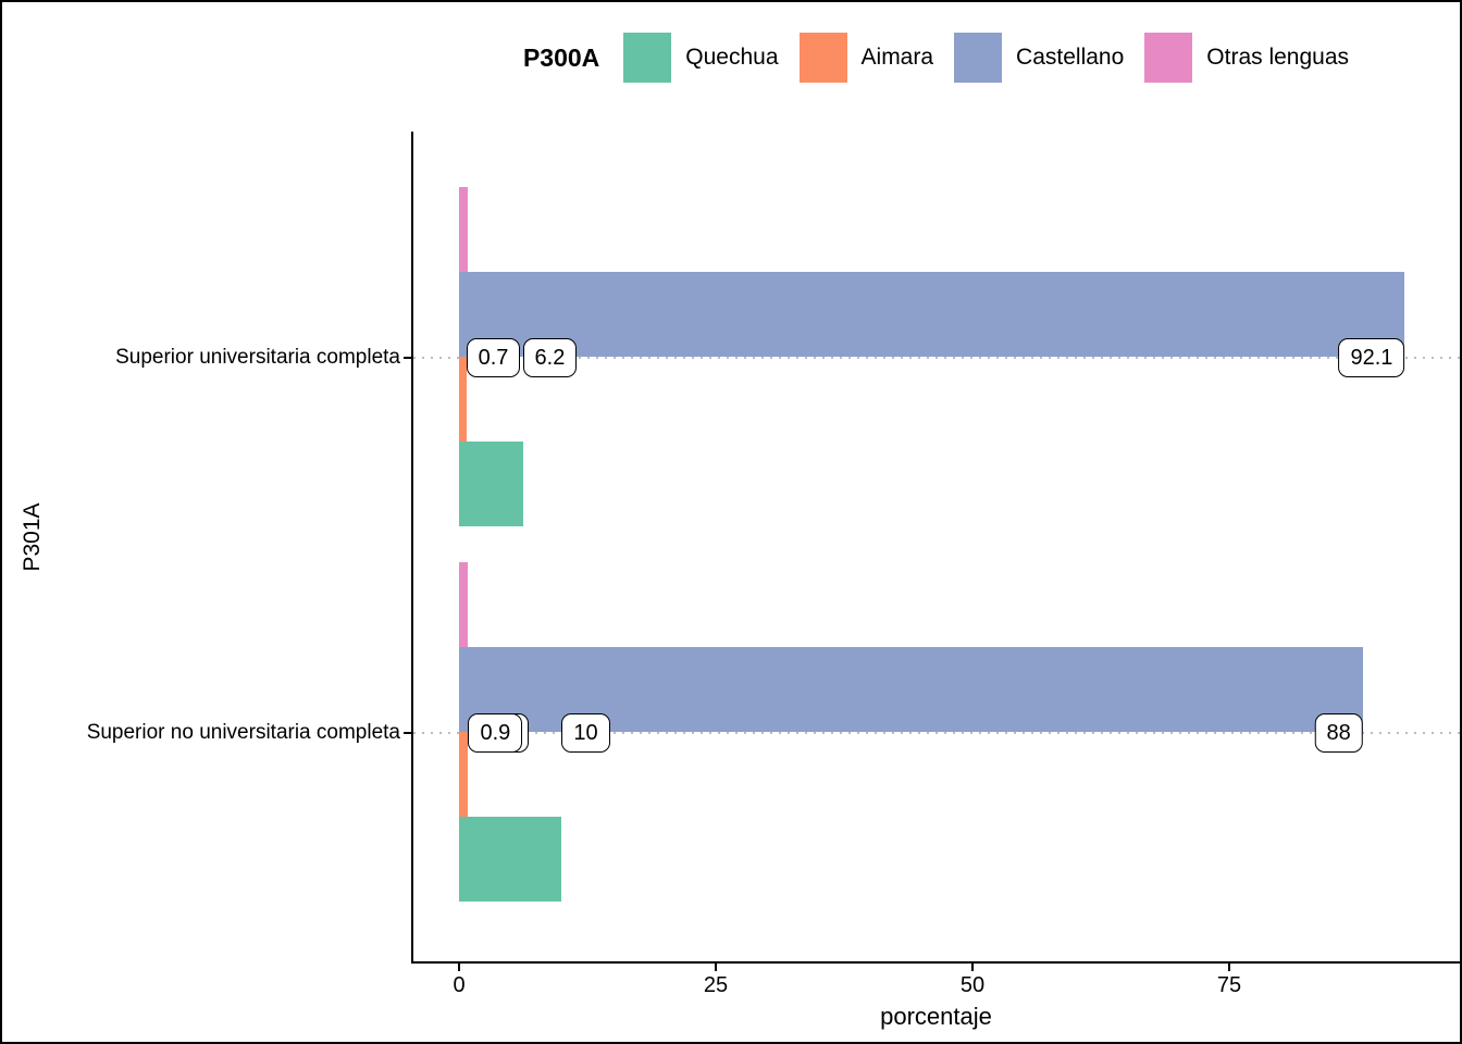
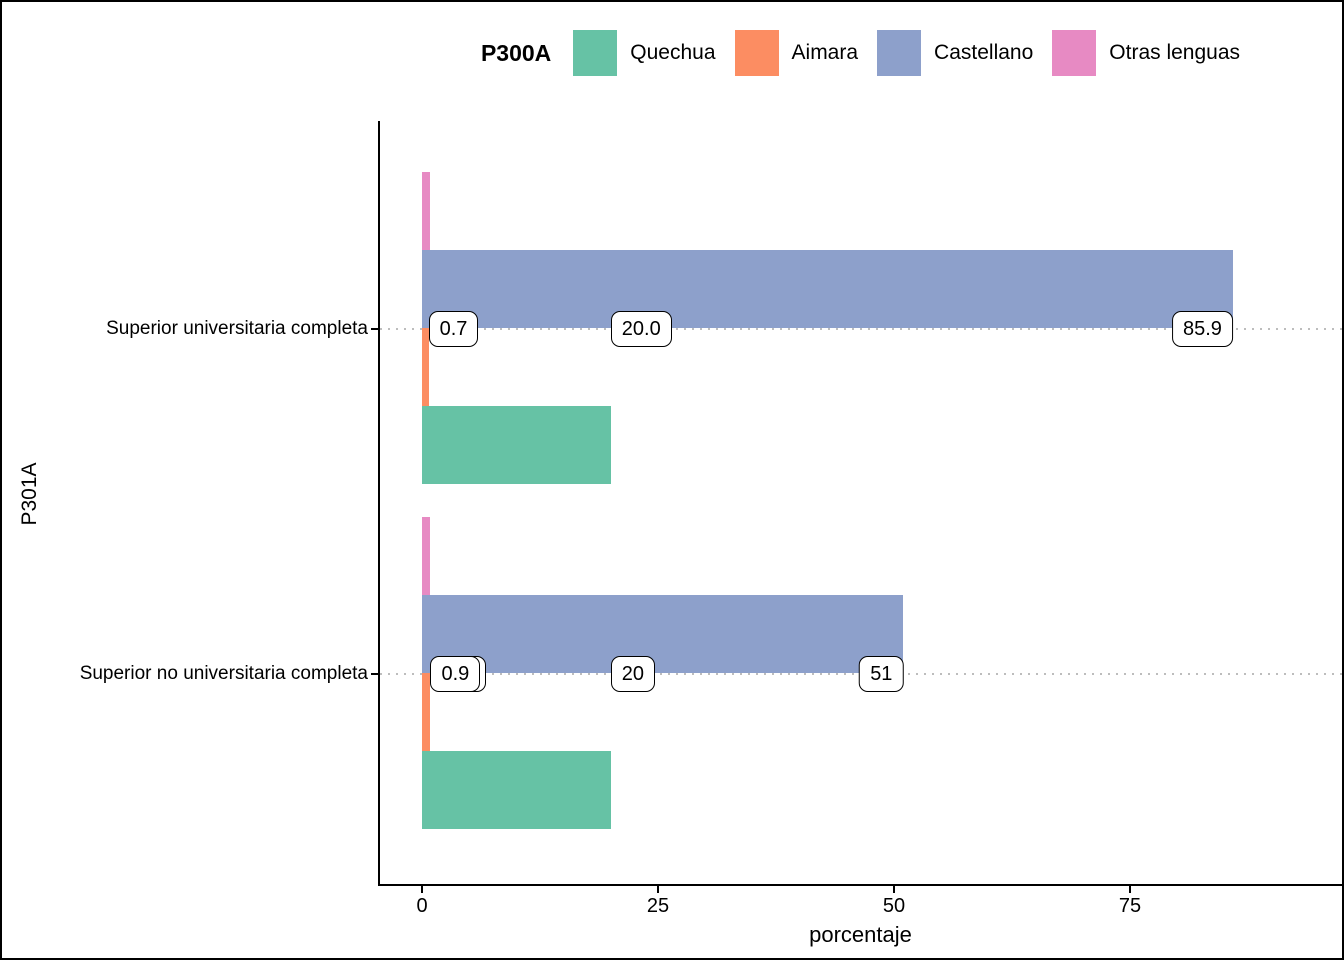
Quechua/Superior universitaria completa: 6.2 -> 20.0
Castellano/Superior universitaria completa: 92.1 -> 85.9
Quechua/Superior no universitaria completa: 10 -> 20
Castellano/Superior no universitaria completa: 88 -> 51
